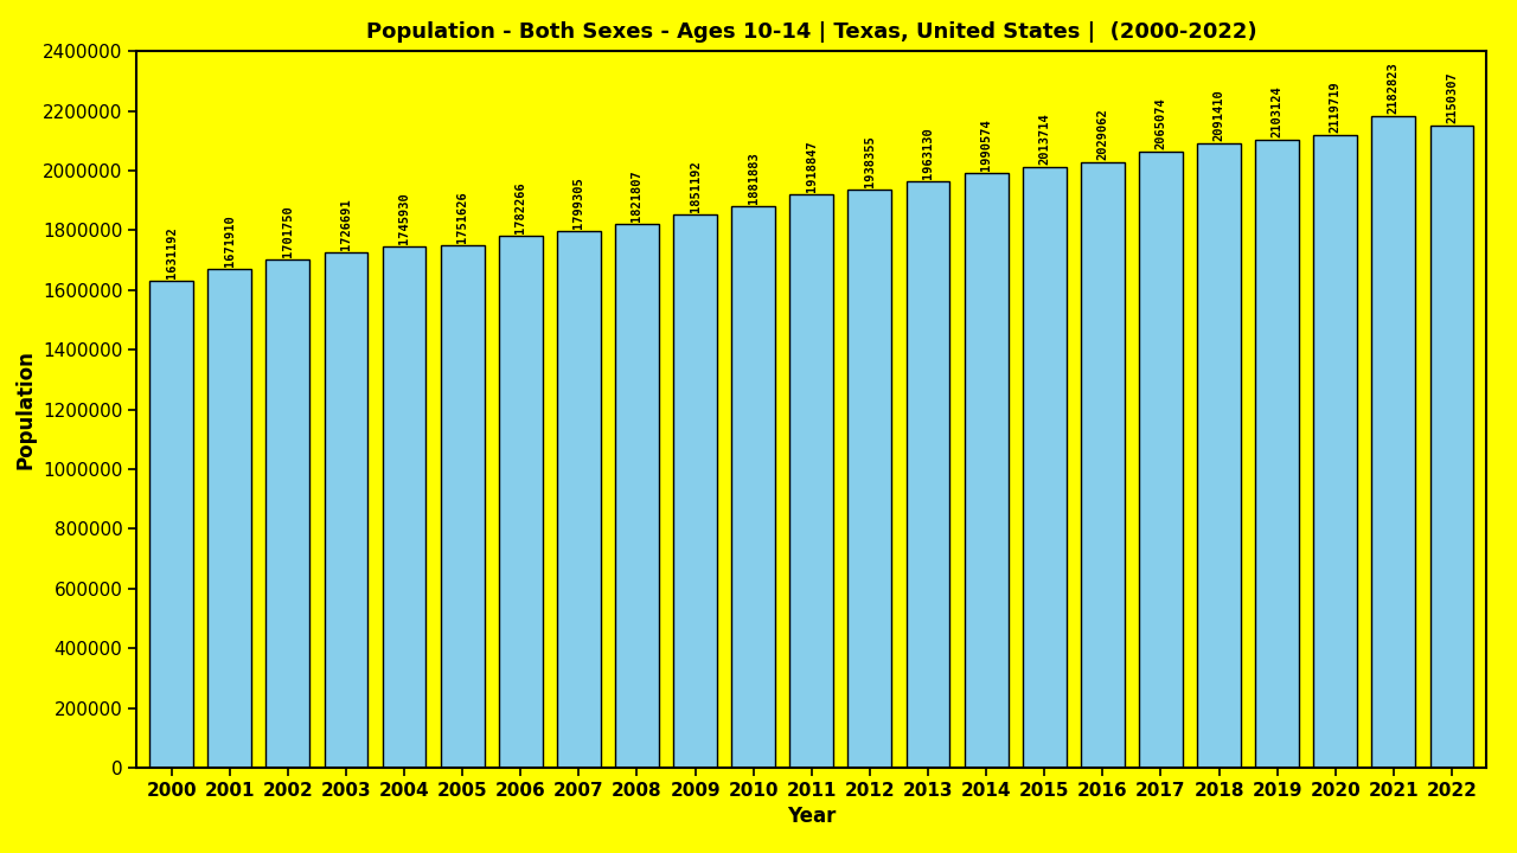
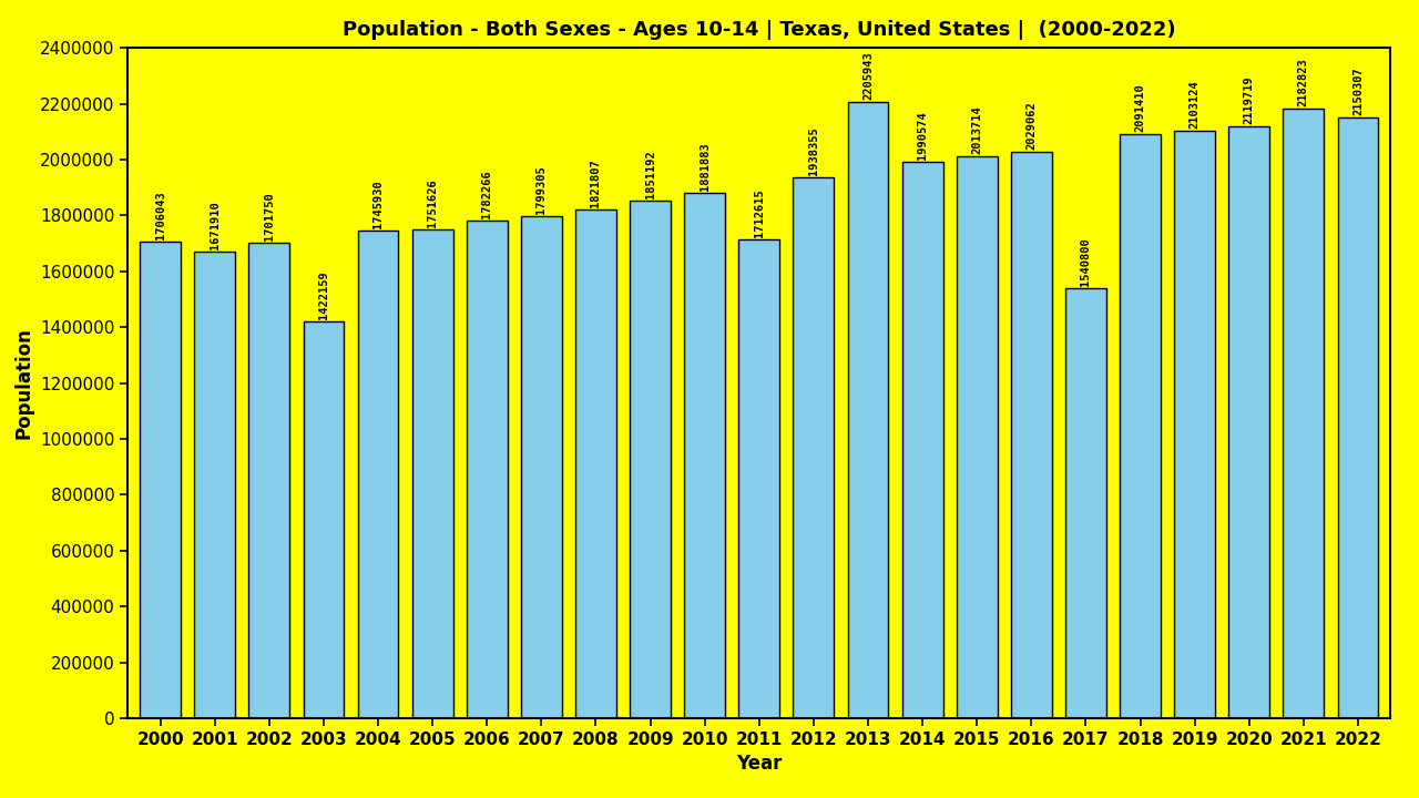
2000: 1631192 -> 1706043
2003: 1726691 -> 1422159
2011: 1918847 -> 1712615
2013: 1963130 -> 2205943
2017: 2065074 -> 1540800
